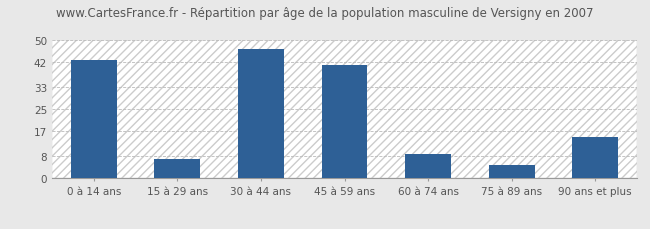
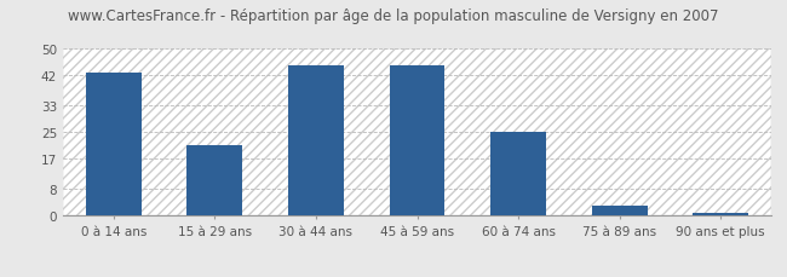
15 à 29 ans: 7 -> 21
30 à 44 ans: 47 -> 45
45 à 59 ans: 41 -> 45
60 à 74 ans: 9 -> 25
75 à 89 ans: 5 -> 3
90 ans et plus: 15 -> 1
